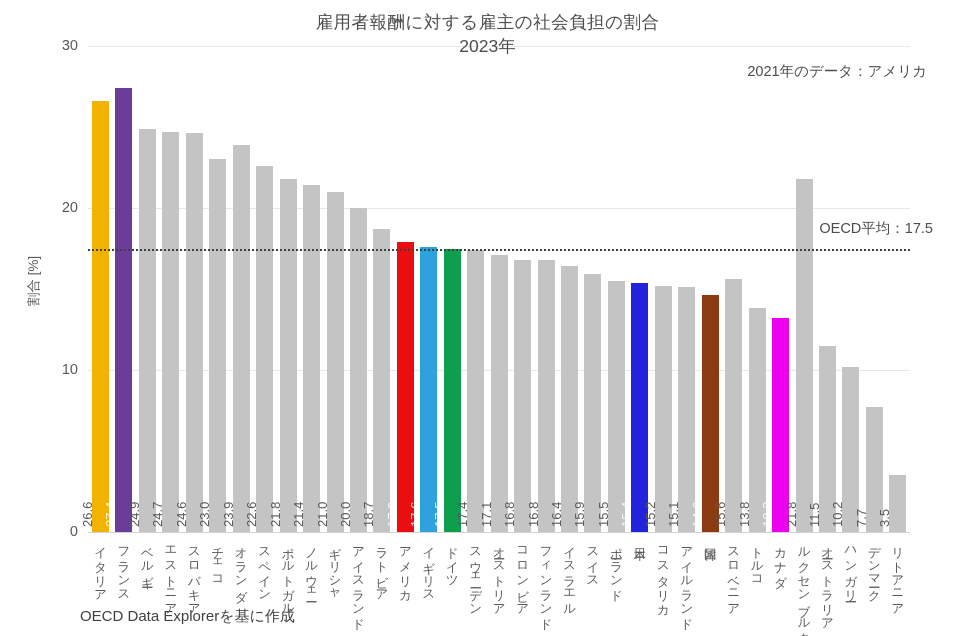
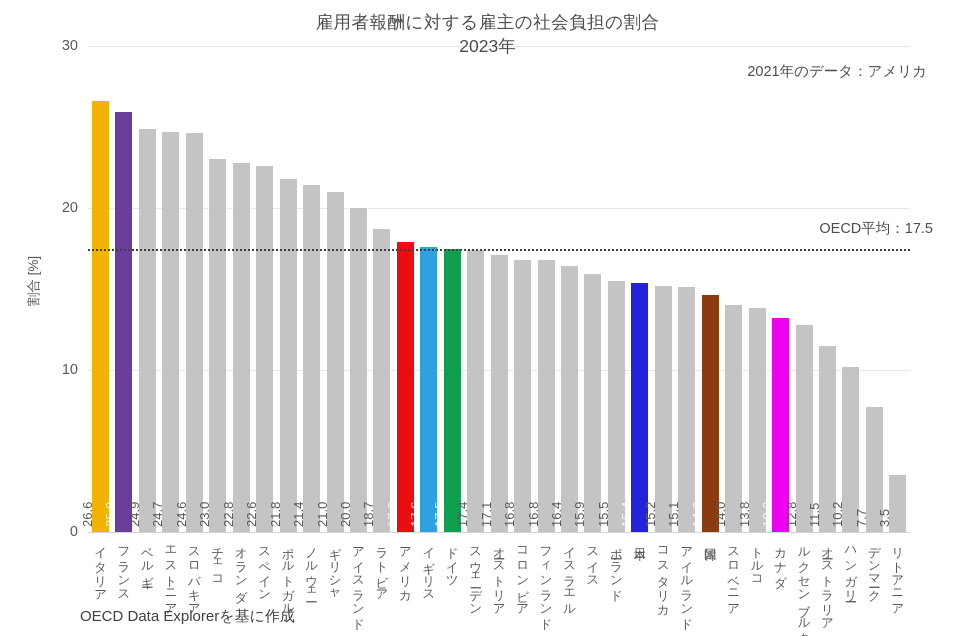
フランス: 27.4 -> 25.9
オランダ: 23.9 -> 22.8
スロベニア: 15.6 -> 14.0
ルクセンブルク: 21.8 -> 12.8
